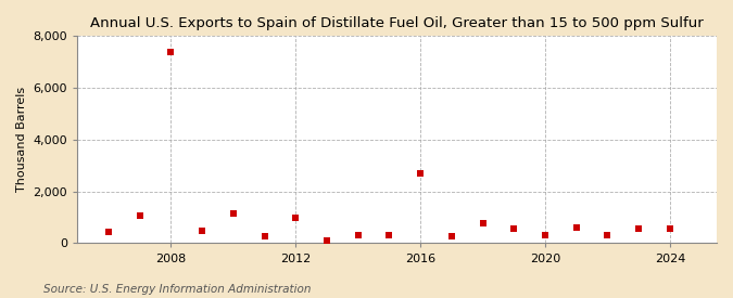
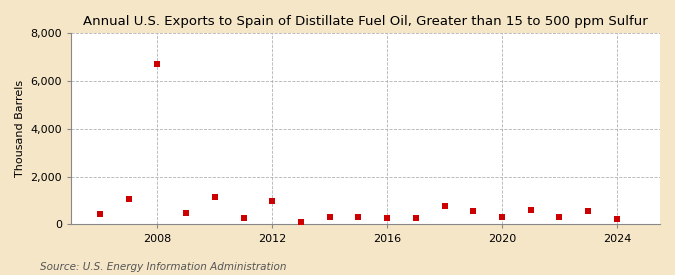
2008: 7,400 -> 6,700
2016: 2,700 -> 290
2024: 550 -> 230
